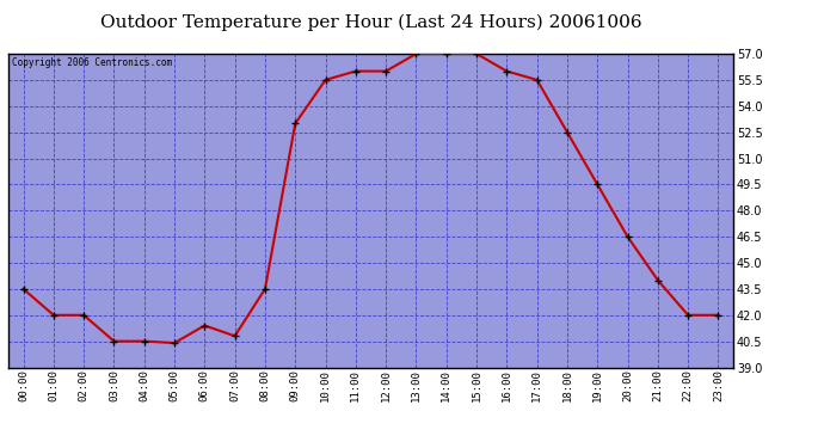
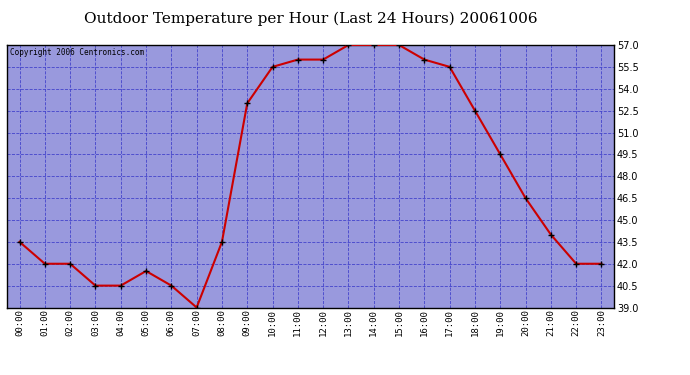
05:00: 40.4 -> 41.5
06:00: 41.4 -> 40.5
07:00: 40.8 -> 39.0
